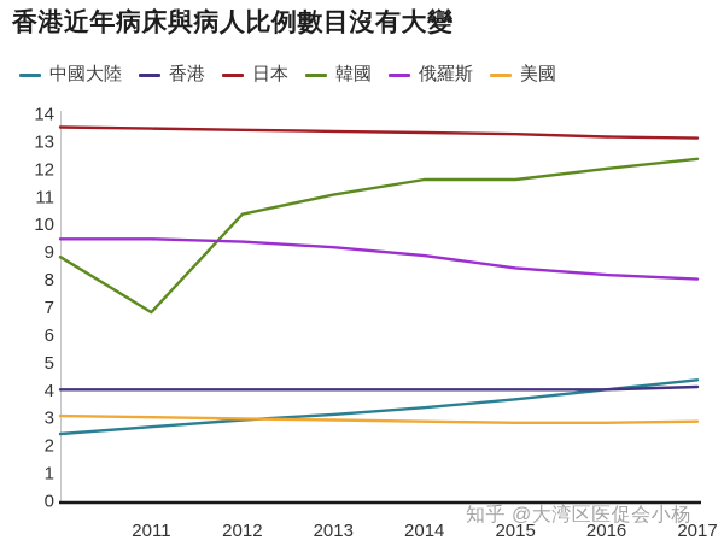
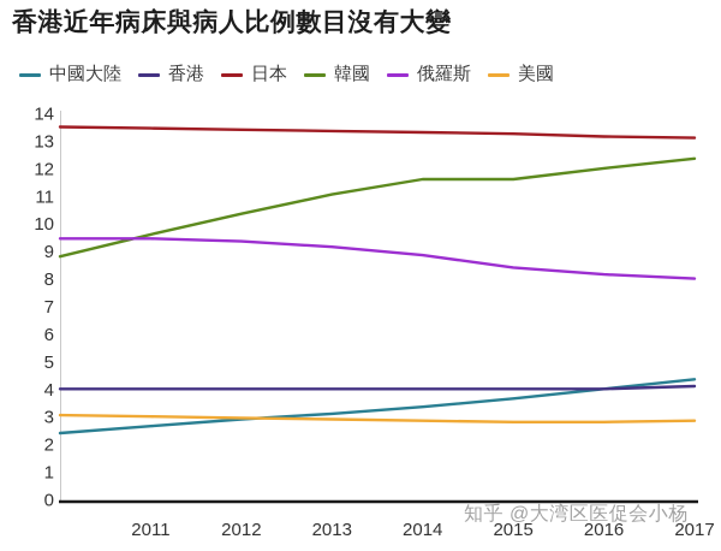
韓國/2011: 6.8 -> 9.6
